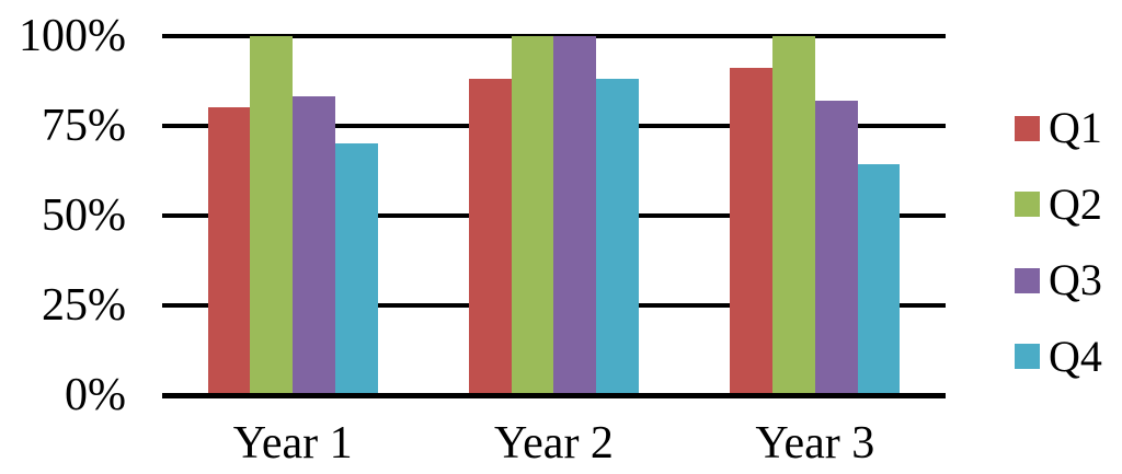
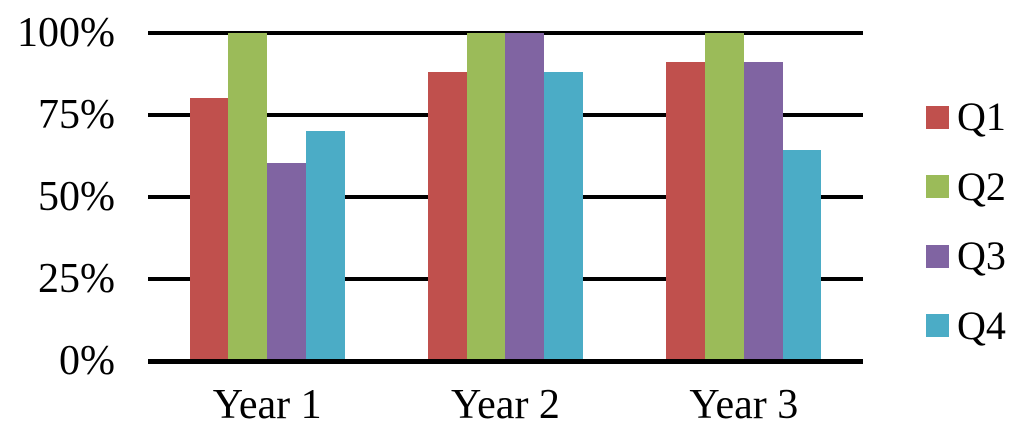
Q3/Year 1: 83% -> 60%
Q3/Year 3: 82% -> 91%
